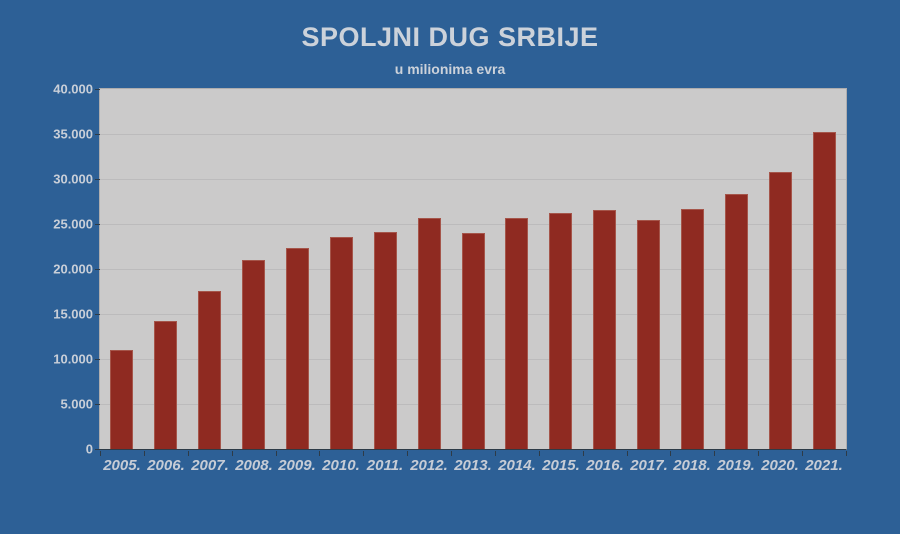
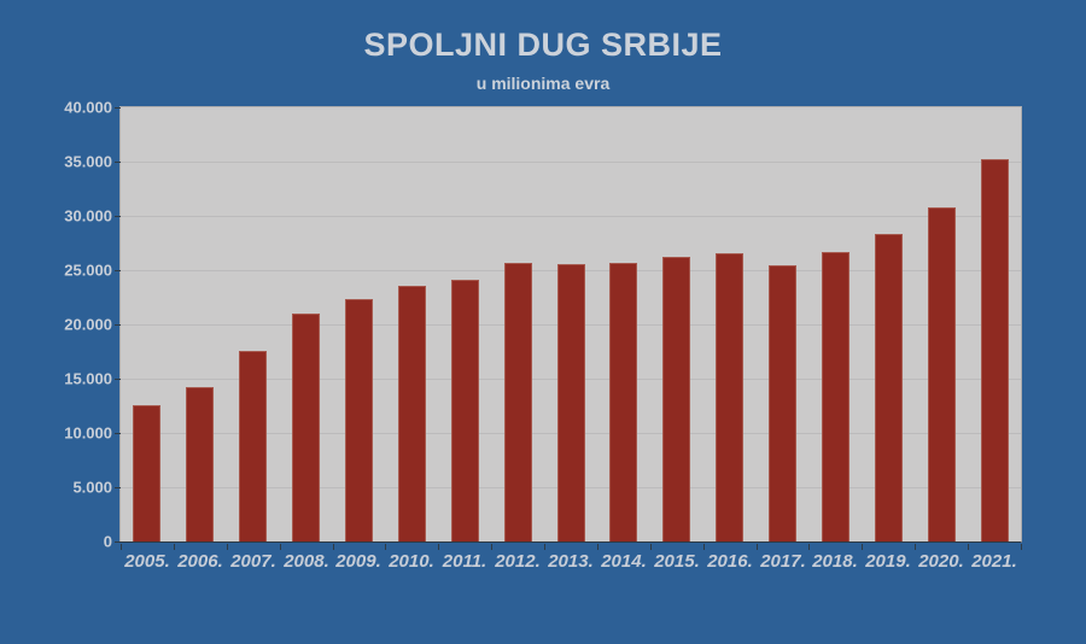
2005.: 11000 -> 12000
2013.: 24000 -> 26000
